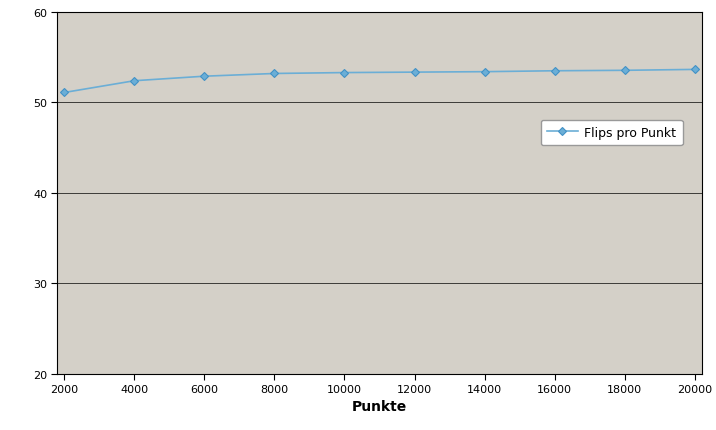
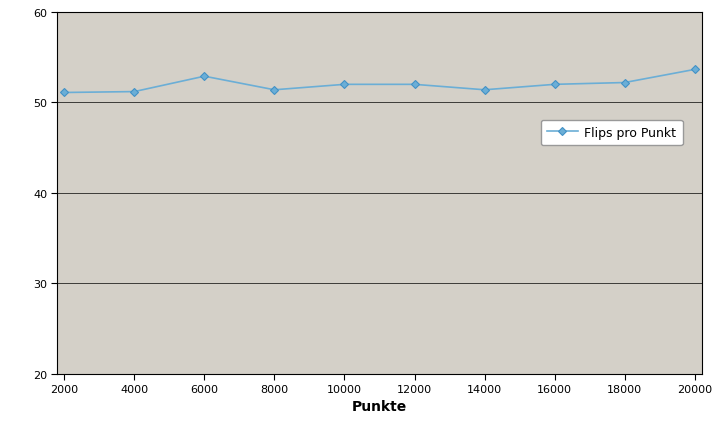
4000: 52.4 -> 51.2
8000: 53.2 -> 51.4
10000: 53.3 -> 52.0
12000: 53.4 -> 52.0
14000: 53.4 -> 51.4
16000: 53.5 -> 52.0
18000: 53.5 -> 52.2
